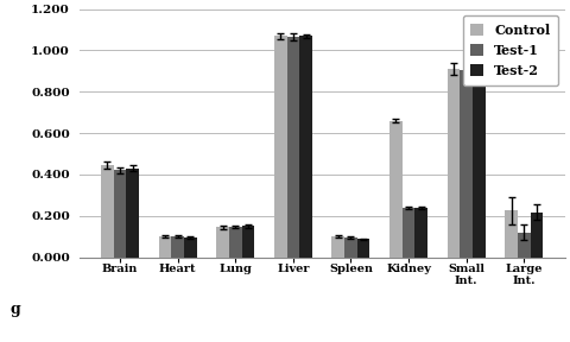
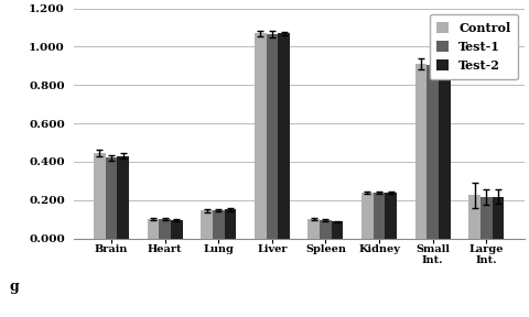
Control/Kidney: 0.66 -> 0.24
Test-1/Large Int.: 0.12 -> 0.21
